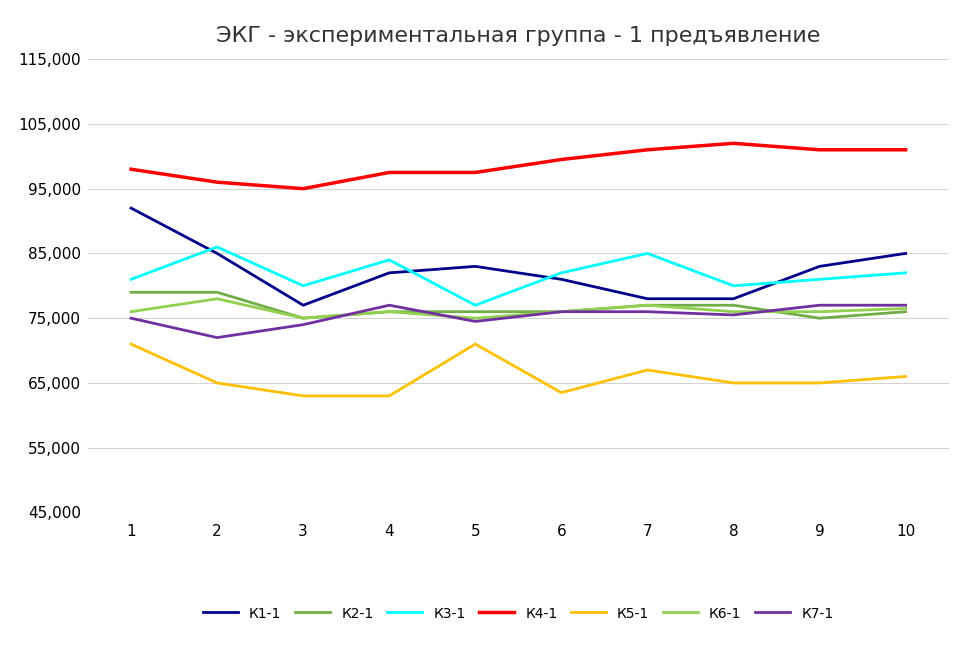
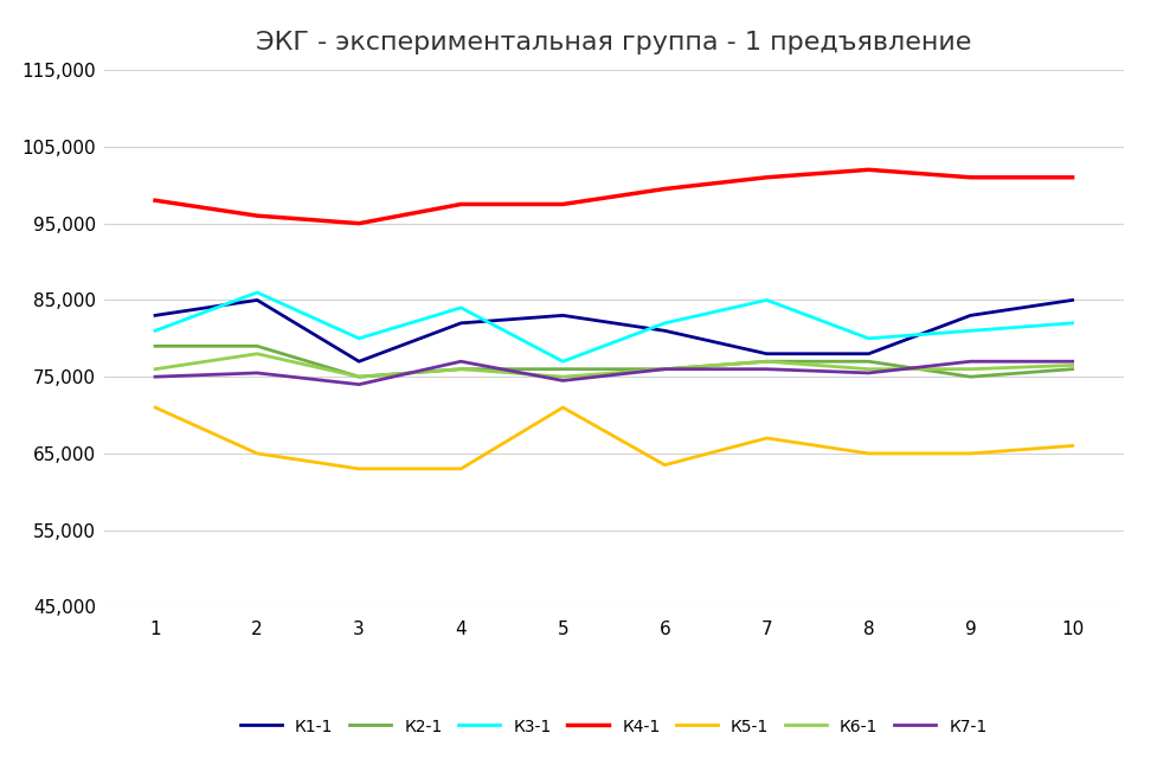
К1-1/1: 92,000 -> 83,000
К7-1/2: 72,000 -> 75,500
